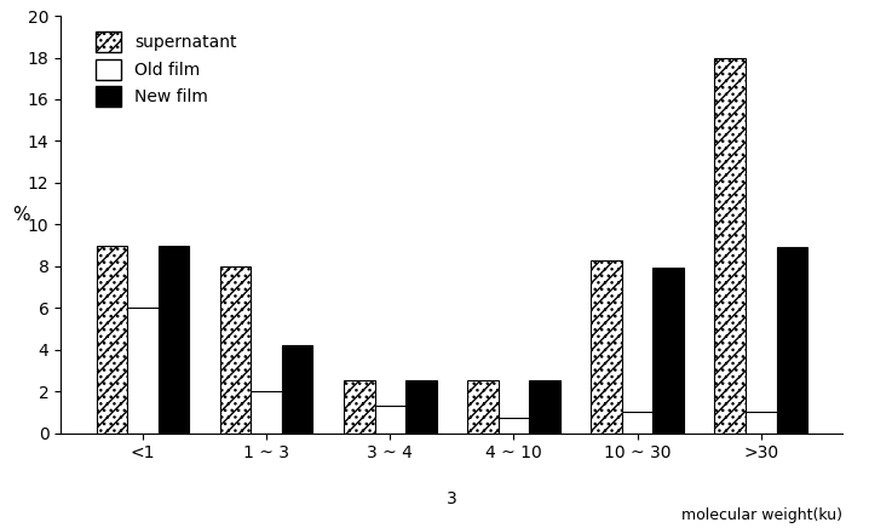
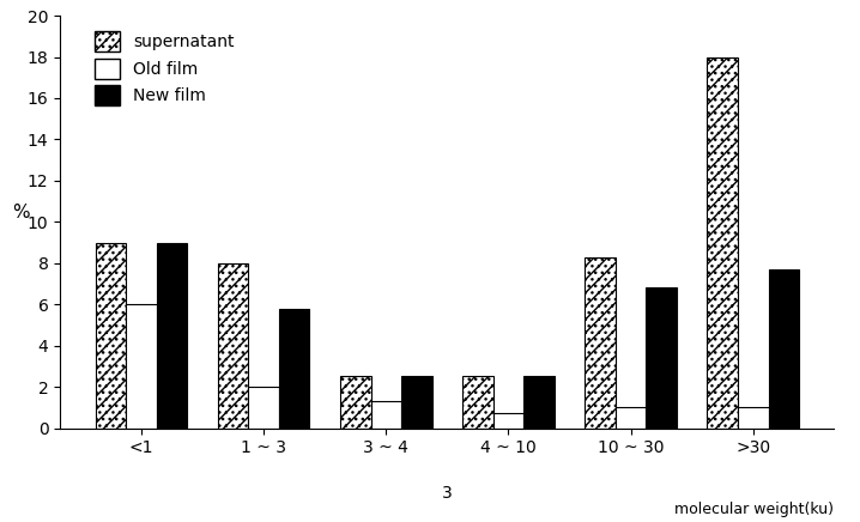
New film/1 ~ 3: 4.2 -> 5.8
New film/10 ~ 30: 7.9 -> 6.8
New film/>30: 8.9 -> 7.7
